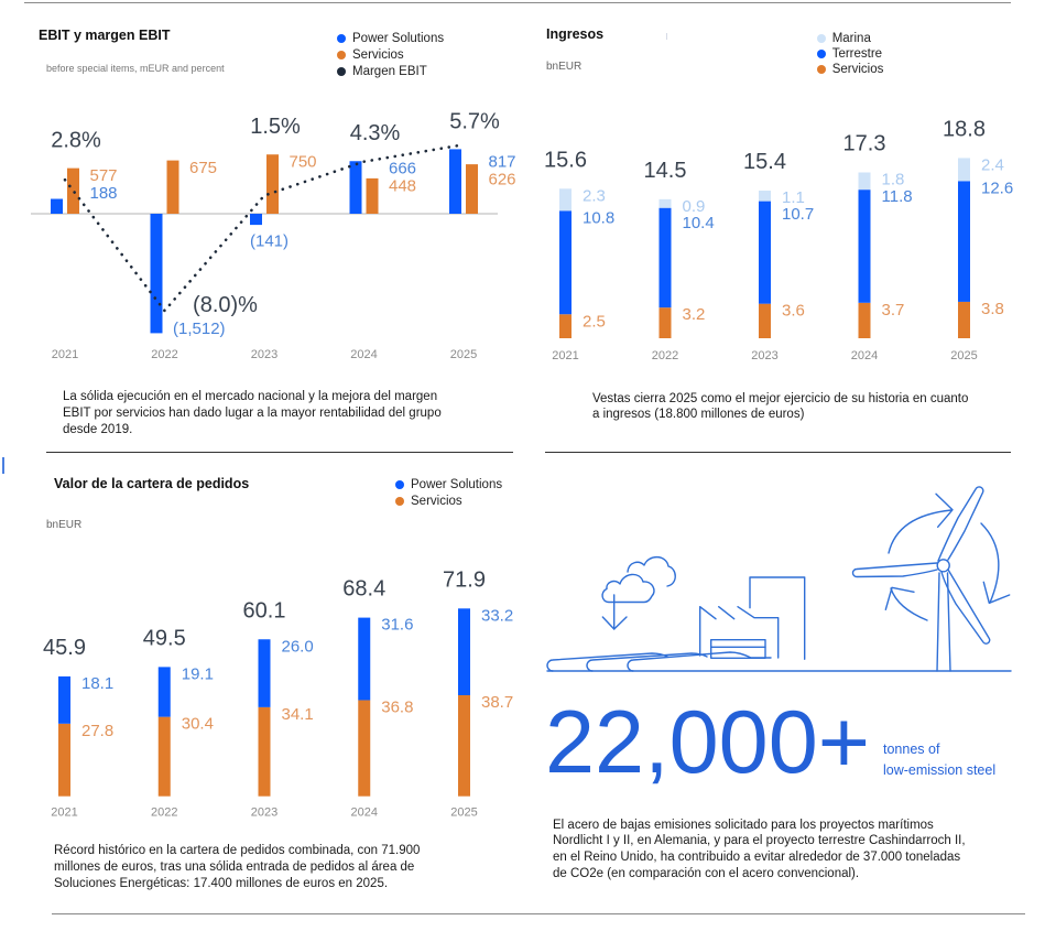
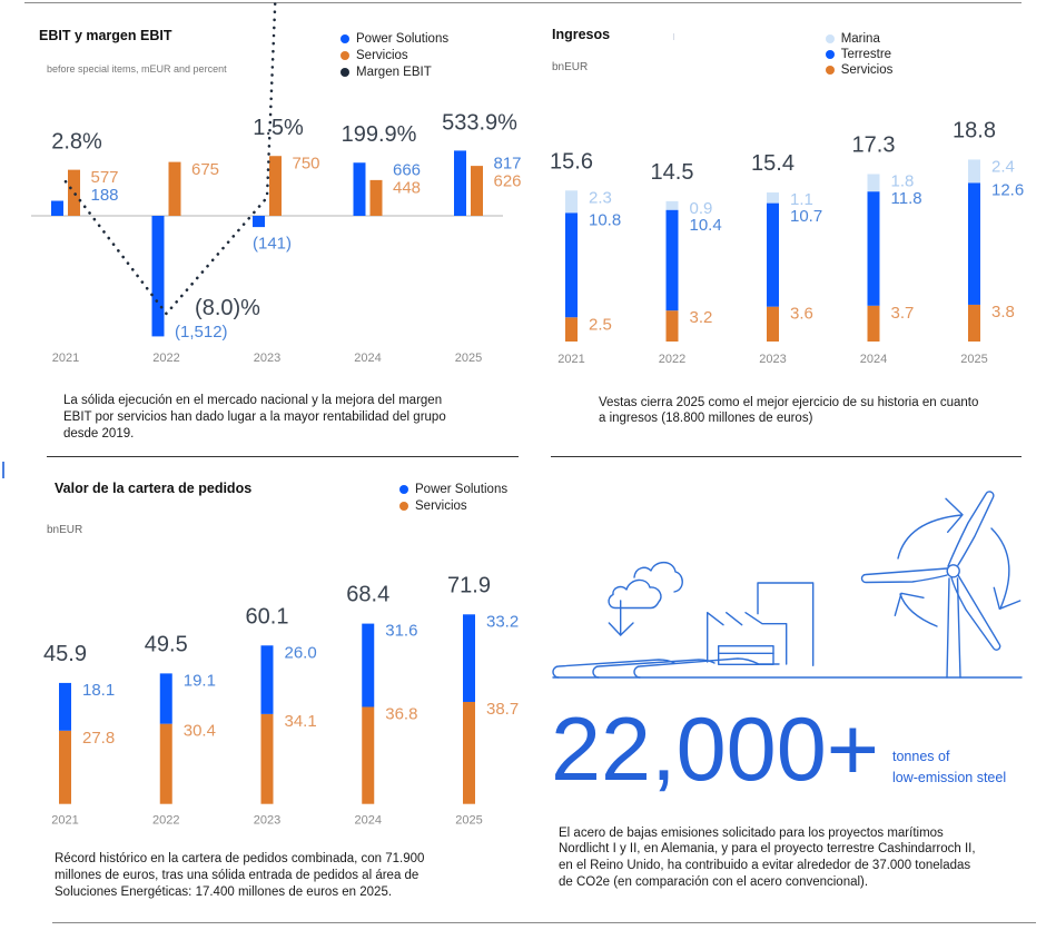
EBIT y margen EBIT/Margen EBIT/2024: 4.3% -> 199.9%
EBIT y margen EBIT/Margen EBIT/2025: 5.7% -> 533.9%
